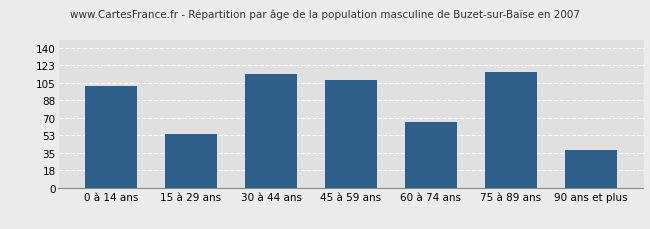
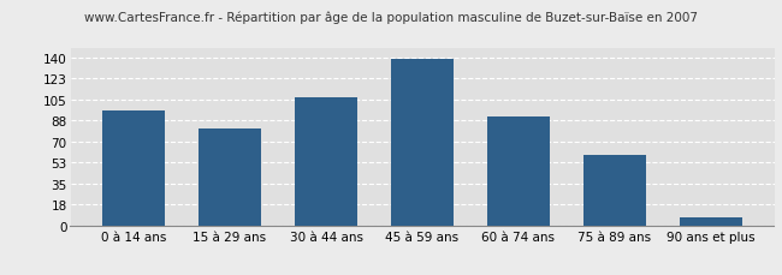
0 à 14 ans: 102 -> 96
15 à 29 ans: 54 -> 81
30 à 44 ans: 114 -> 107
45 à 59 ans: 108 -> 139
60 à 74 ans: 66 -> 91
75 à 89 ans: 116 -> 59
90 ans et plus: 38 -> 7
